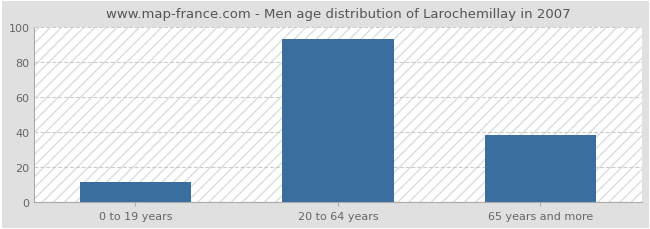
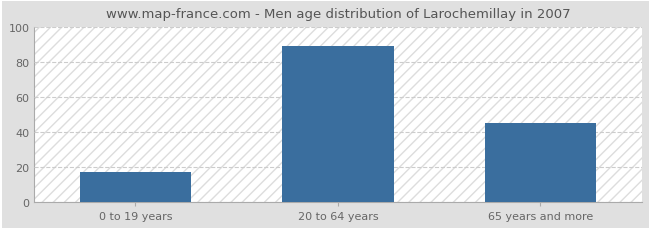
0 to 19 years: 11 -> 17
20 to 64 years: 93 -> 89
65 years and more: 38 -> 45
